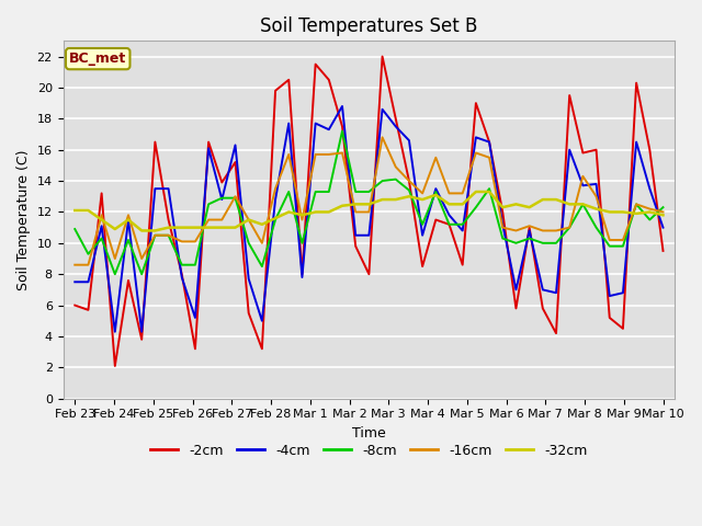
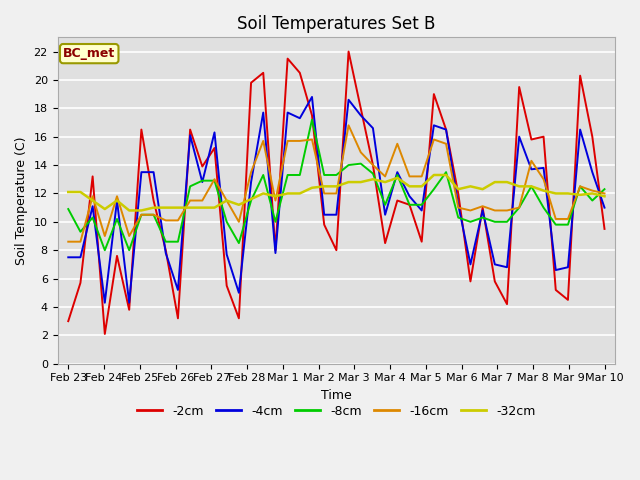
-2cm/Feb 23: 6.0 -> 3.0
